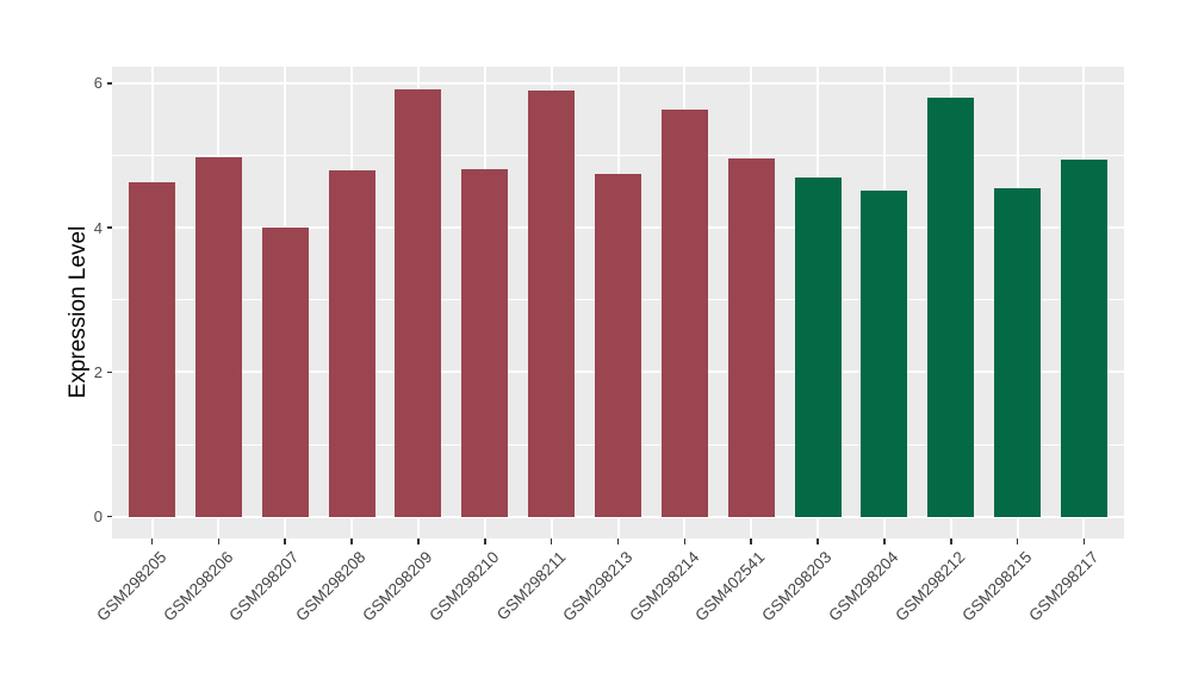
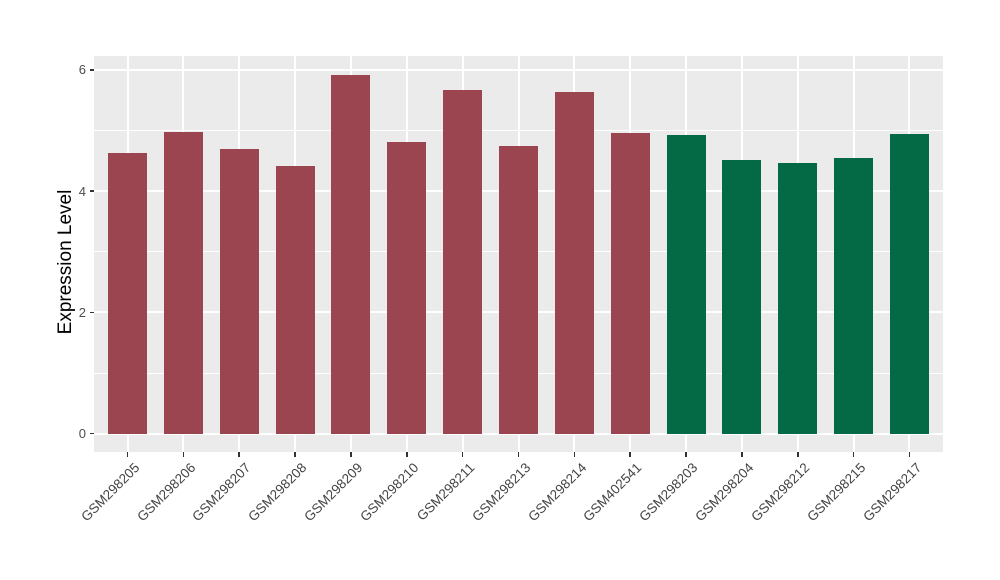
GSM298207: 4.0 -> 4.7
GSM298208: 4.8 -> 4.4
GSM298211: 5.9 -> 5.7
GSM298203: 4.7 -> 4.9
GSM298212: 5.8 -> 4.5
